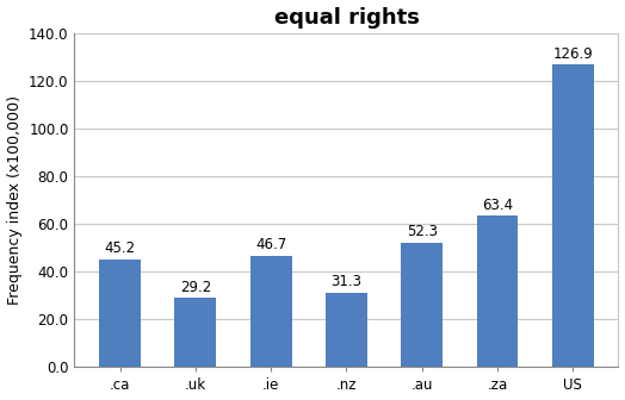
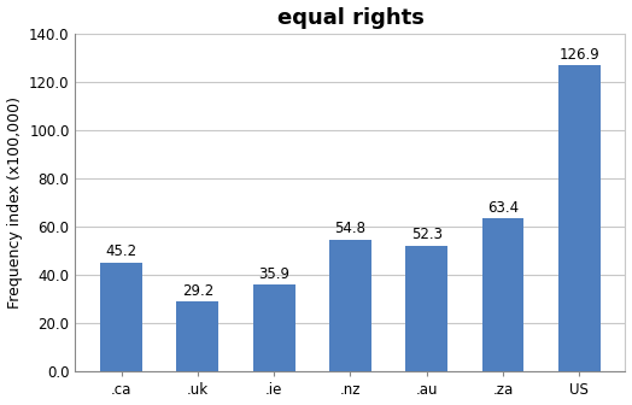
.ie: 46.7 -> 35.9
.nz: 31.3 -> 54.8
